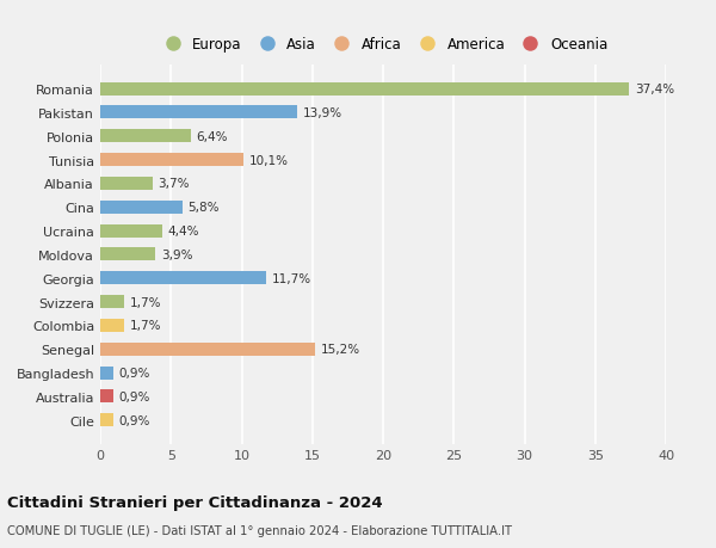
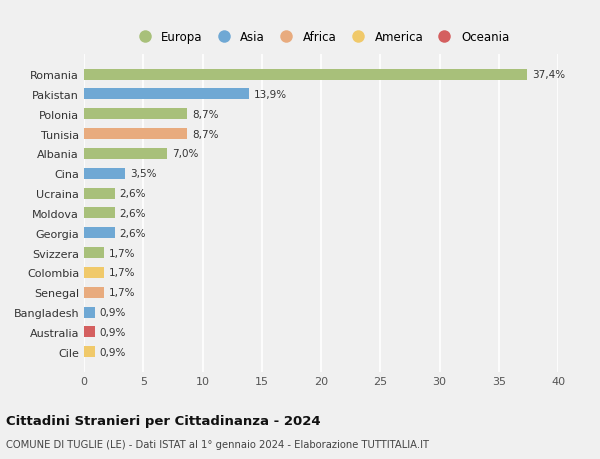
Polonia: 6,4% -> 8,7%
Tunisia: 10,1% -> 8,7%
Albania: 3,7% -> 7,0%
Cina: 5,8% -> 3,5%
Ucraina: 4,4% -> 2,6%
Moldova: 3,9% -> 2,6%
Georgia: 11,7% -> 2,6%
Senegal: 15,2% -> 1,7%
